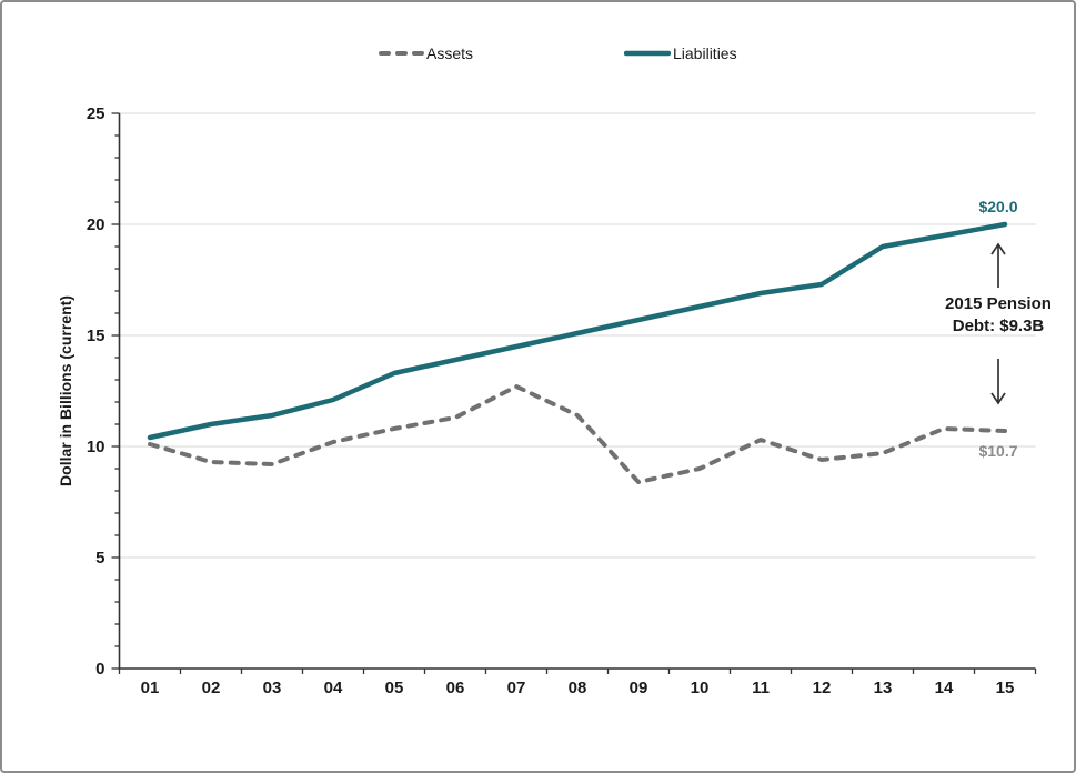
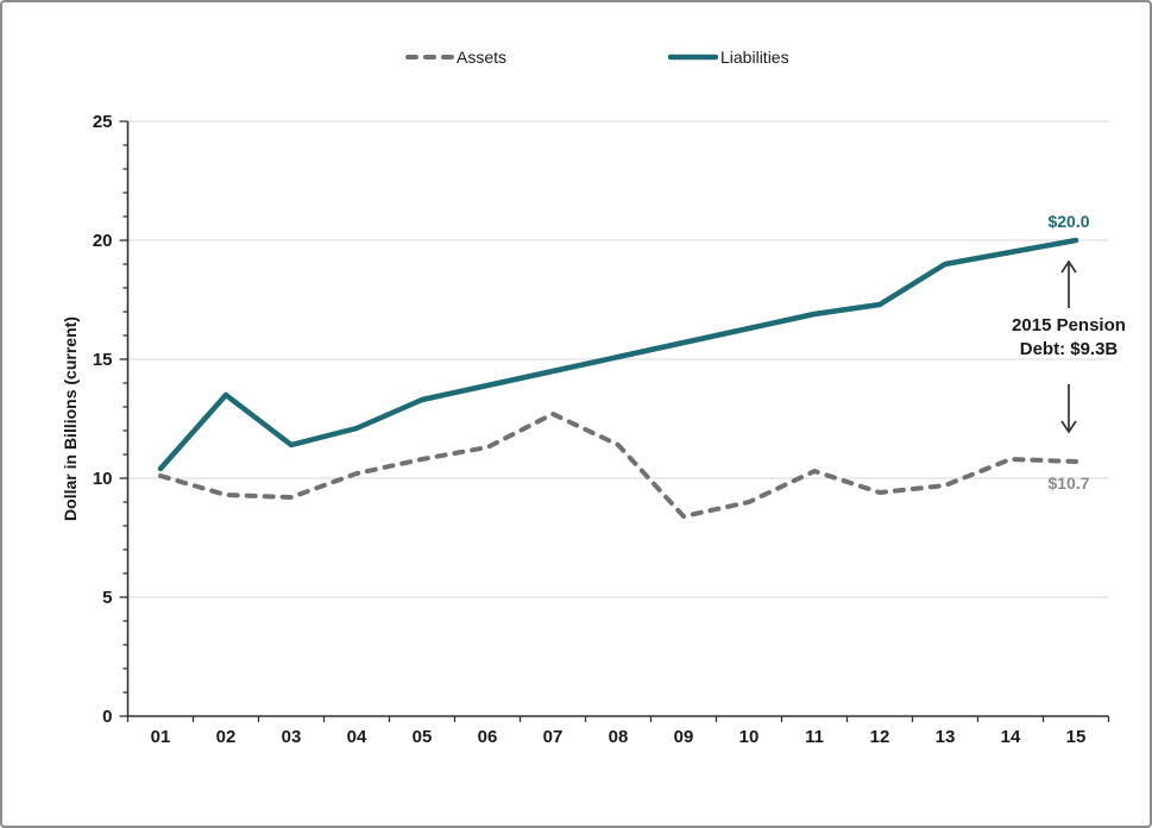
Liabilities/02: 11.0 -> 13.5
